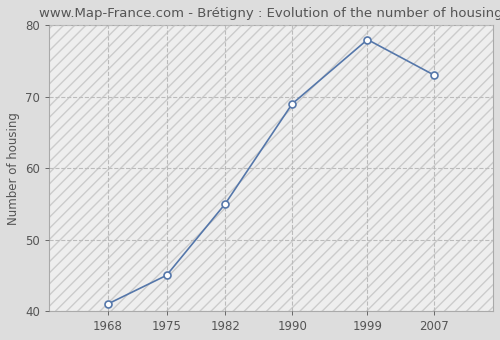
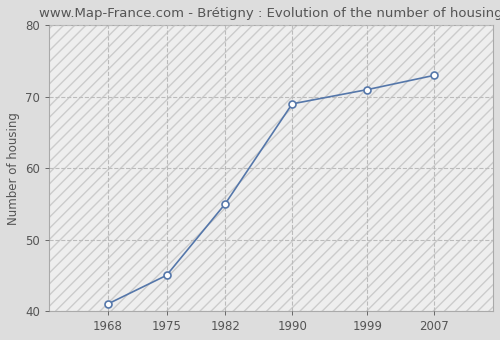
1999: 78 -> 71
